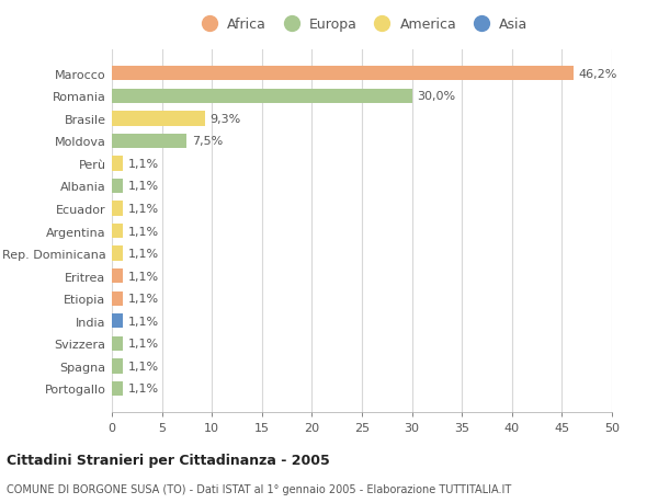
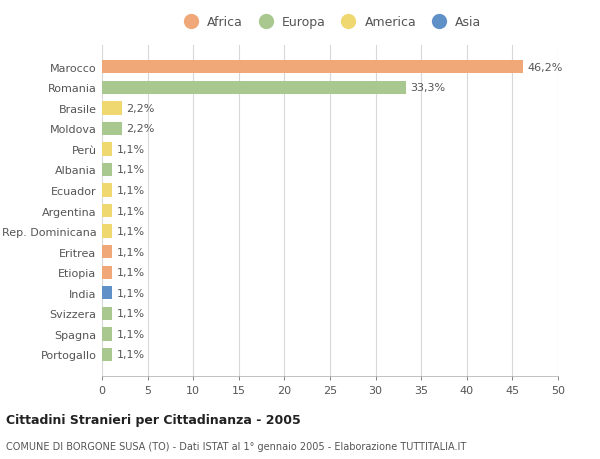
Romania: 30,0% -> 33,3%
Brasile: 9,3% -> 2,2%
Moldova: 7,5% -> 2,2%
